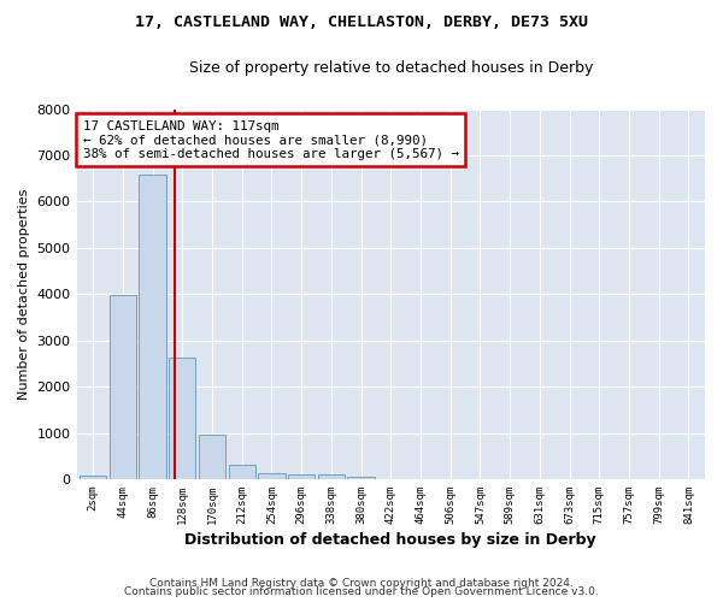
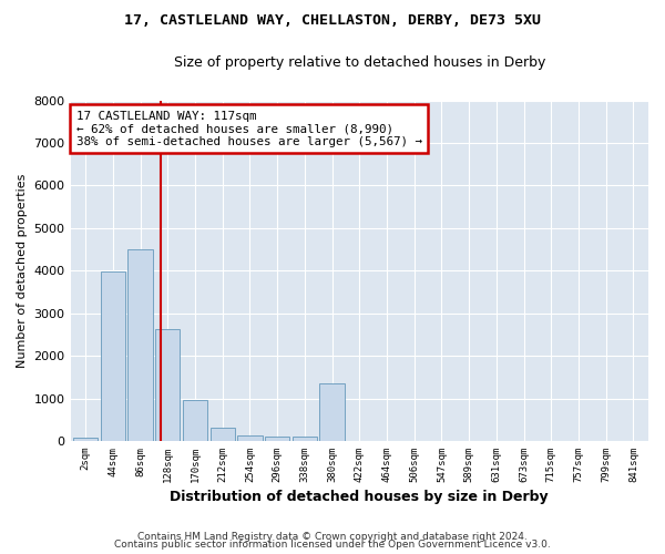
86sqm: 6580 -> 4500
380sqm: 60 -> 1350
